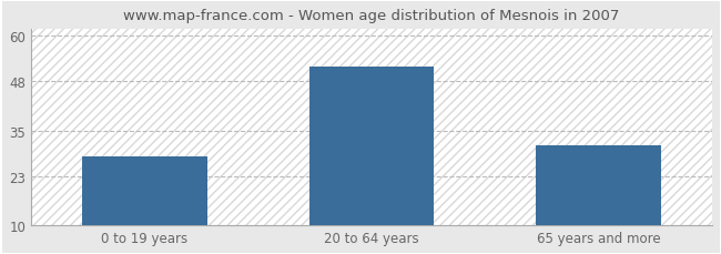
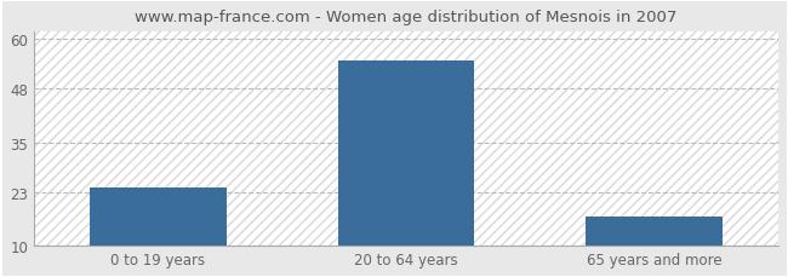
0 to 19 years: 28 -> 24
20 to 64 years: 52 -> 55
65 years and more: 31 -> 17
